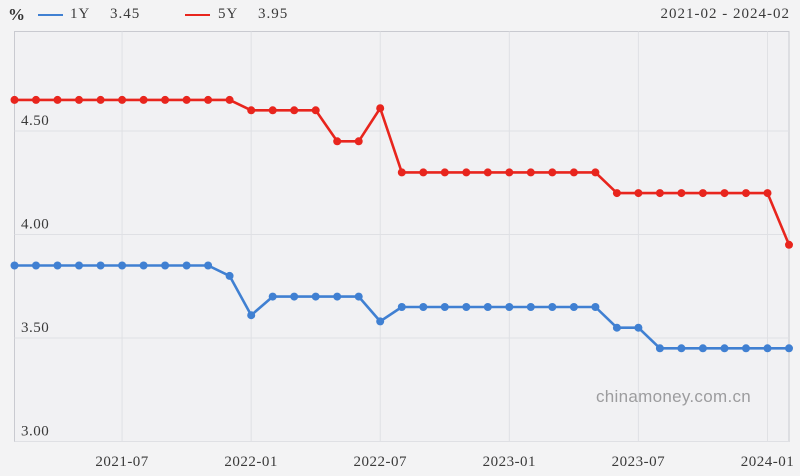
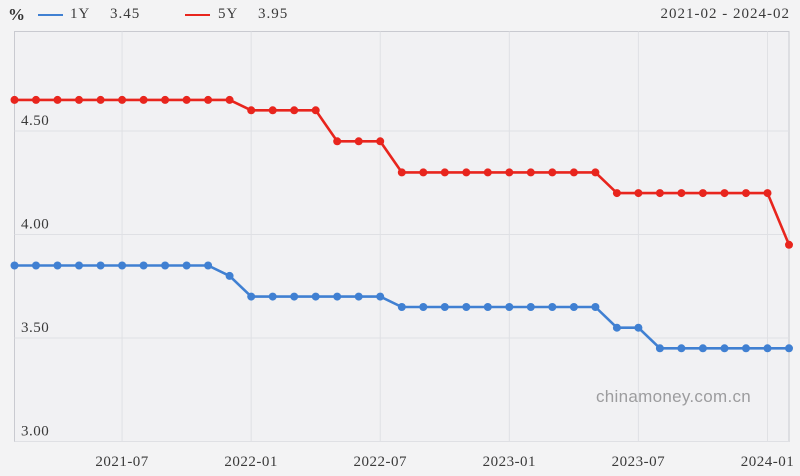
1Y/2022-01: 3.61 -> 3.70
1Y/2022-07: 3.58 -> 3.70
5Y/2022-07: 4.61 -> 4.45
